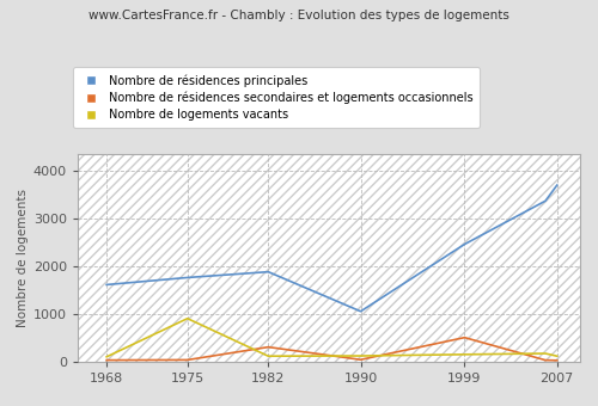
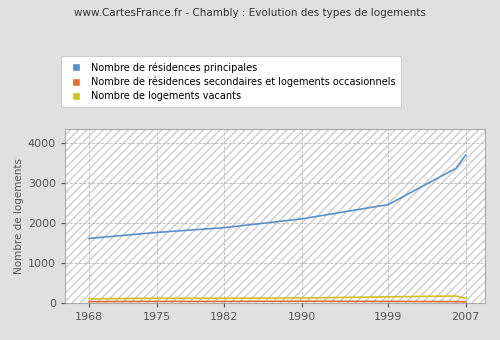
Nombre de logements vacants/1975: 900 -> 110
Nombre de résidences secondaires et logements occasionnels/1982: 300 -> 30
Nombre de résidences principales/1990: 1050 -> 2100
Nombre de résidences secondaires et logements occasionnels/1999: 500 -> 30
